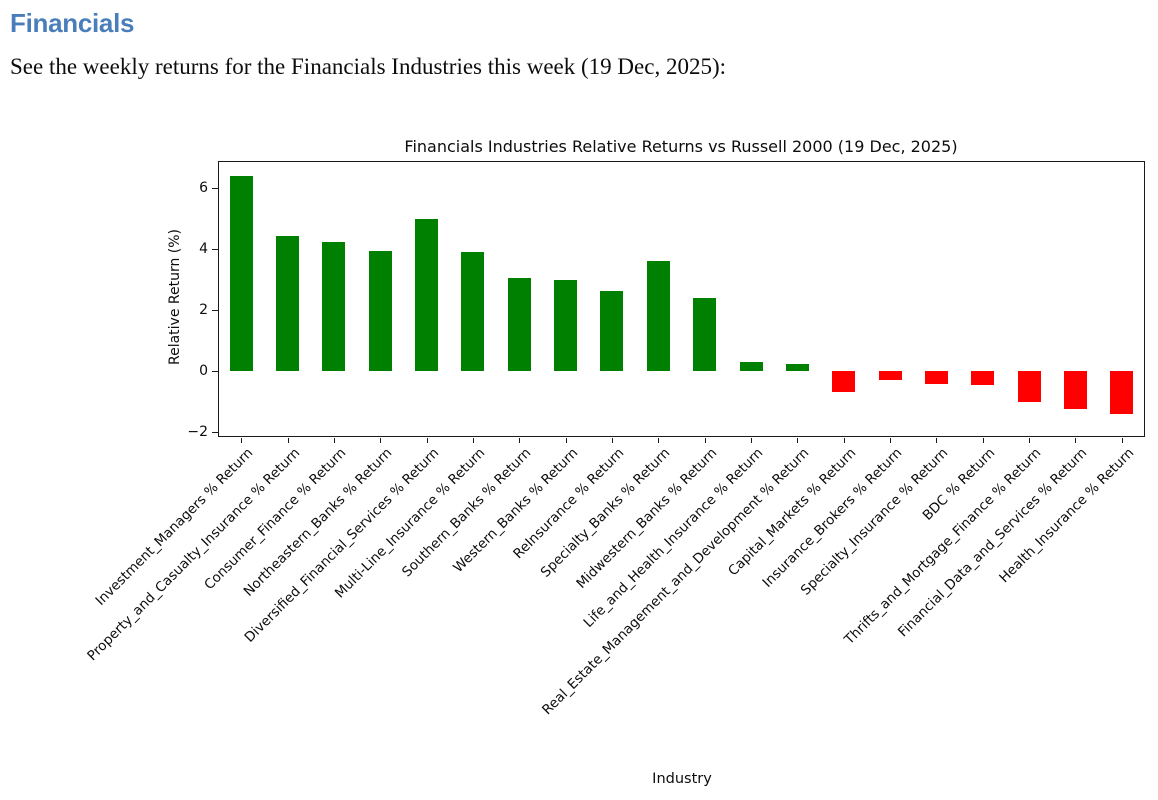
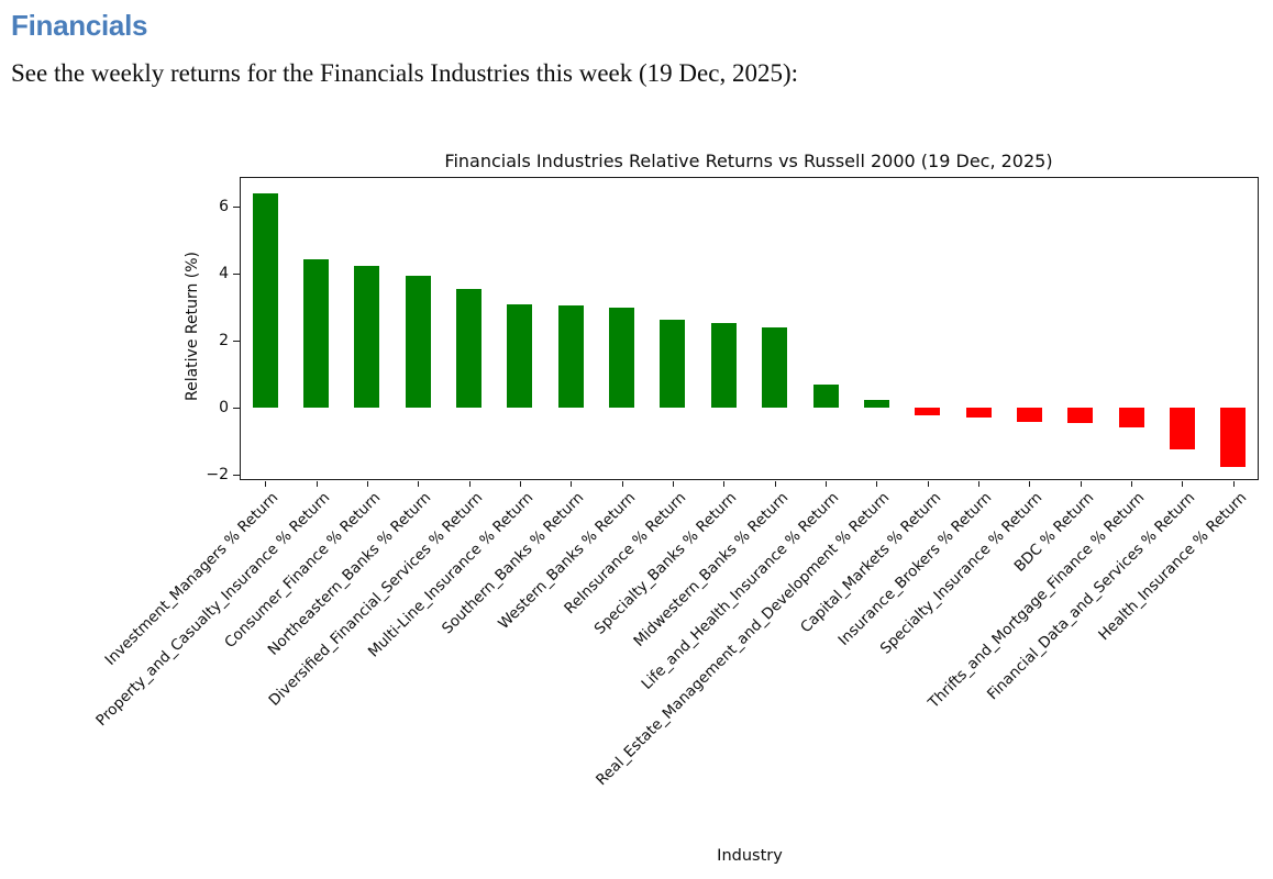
Diversified_Financial_Services % Return: 5.0 -> 3.5
Multi-Line_Insurance % Return: 3.9 -> 3.1
Specialty_Banks % Return: 3.6 -> 2.5
Life_and_Health_Insurance % Return: 0.3 -> 0.7
Capital_Markets % Return: -0.7 -> -0.2
Thrifts_and_Mortgage_Finance % Return: -1.0 -> -0.6
Health_Insurance % Return: -1.4 -> -1.8
